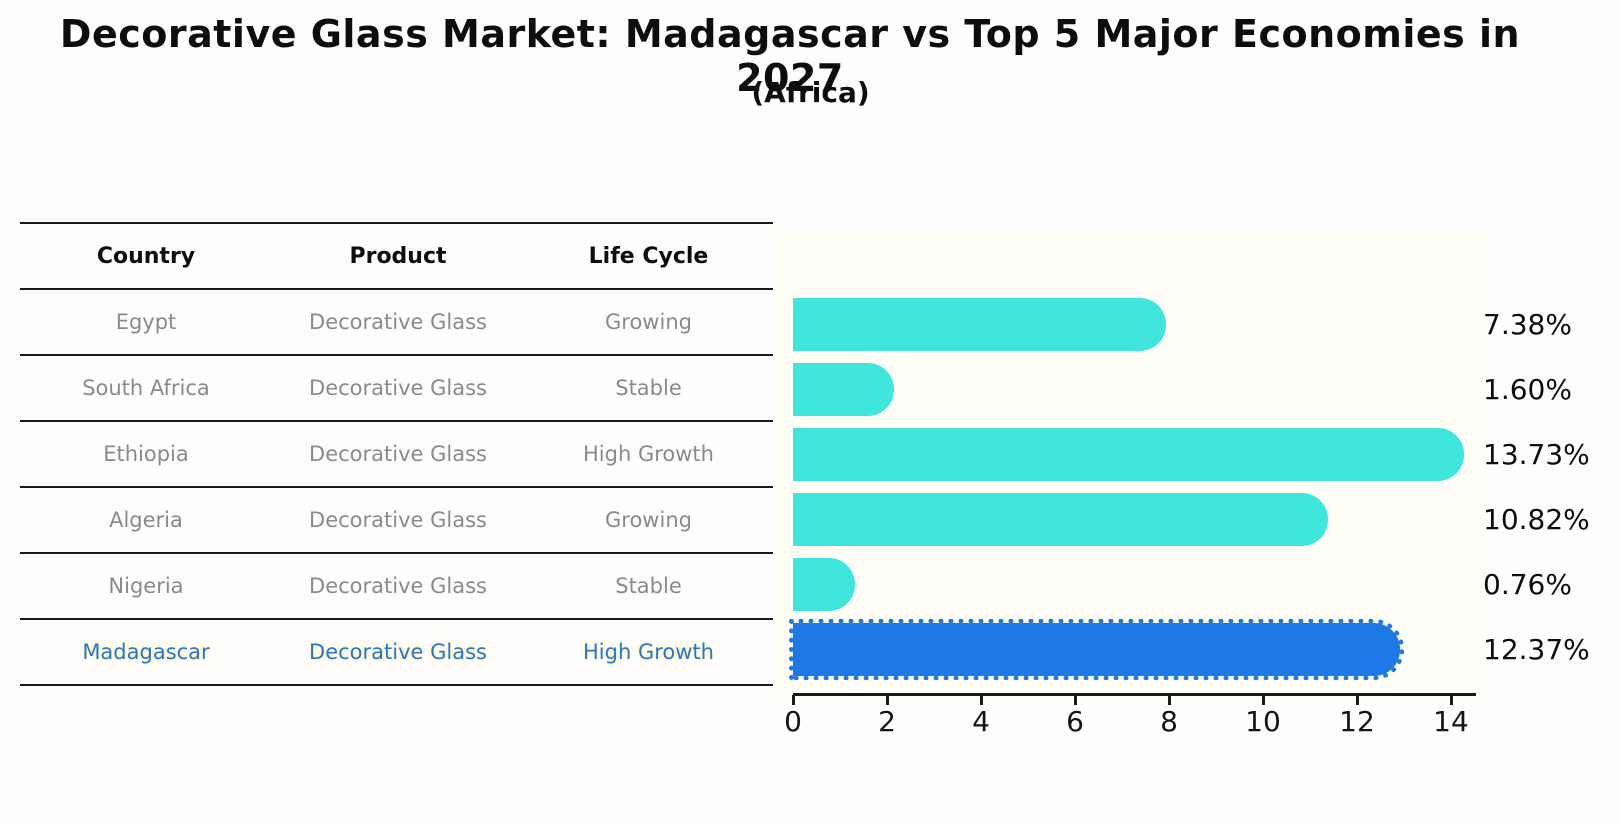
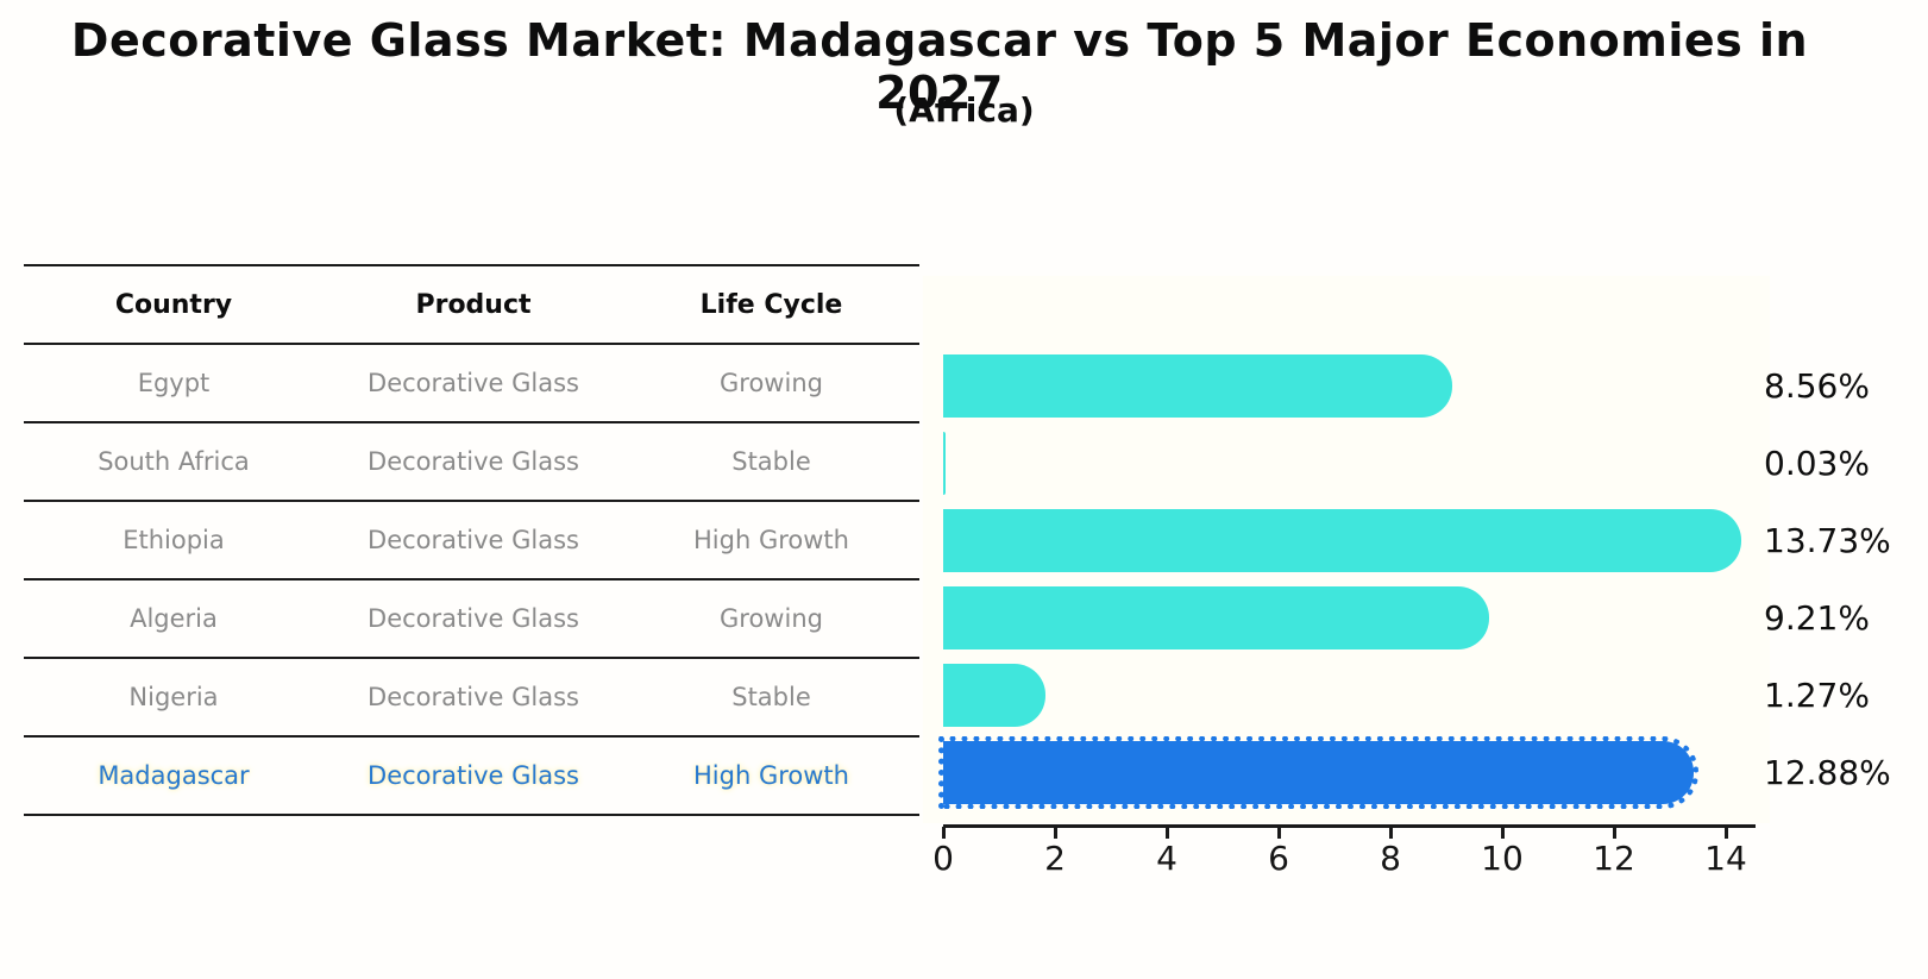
Egypt: 7.38% -> 8.56%
South Africa: 1.60% -> 0.03%
Algeria: 10.82% -> 9.21%
Nigeria: 0.76% -> 1.27%
Madagascar: 12.37% -> 12.88%
